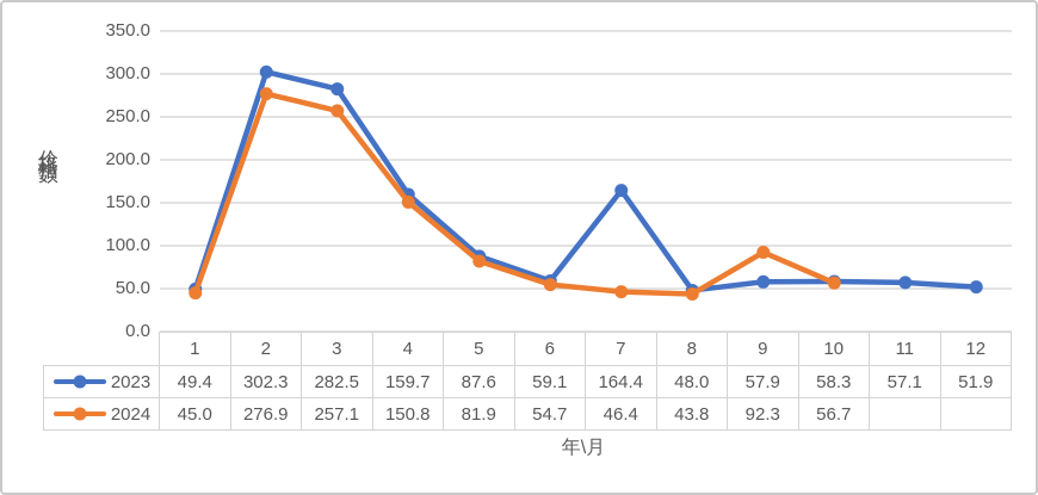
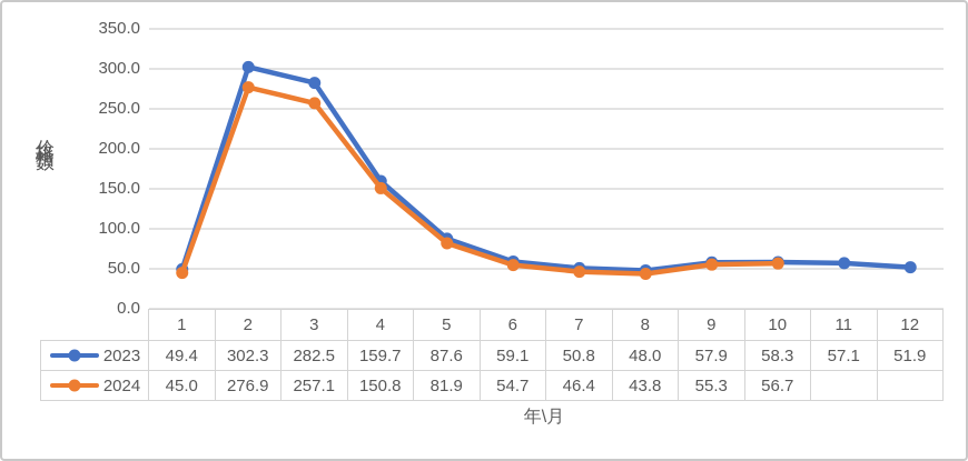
2023/7: 164.4 -> 50.8
2024/9: 92.3 -> 55.3
